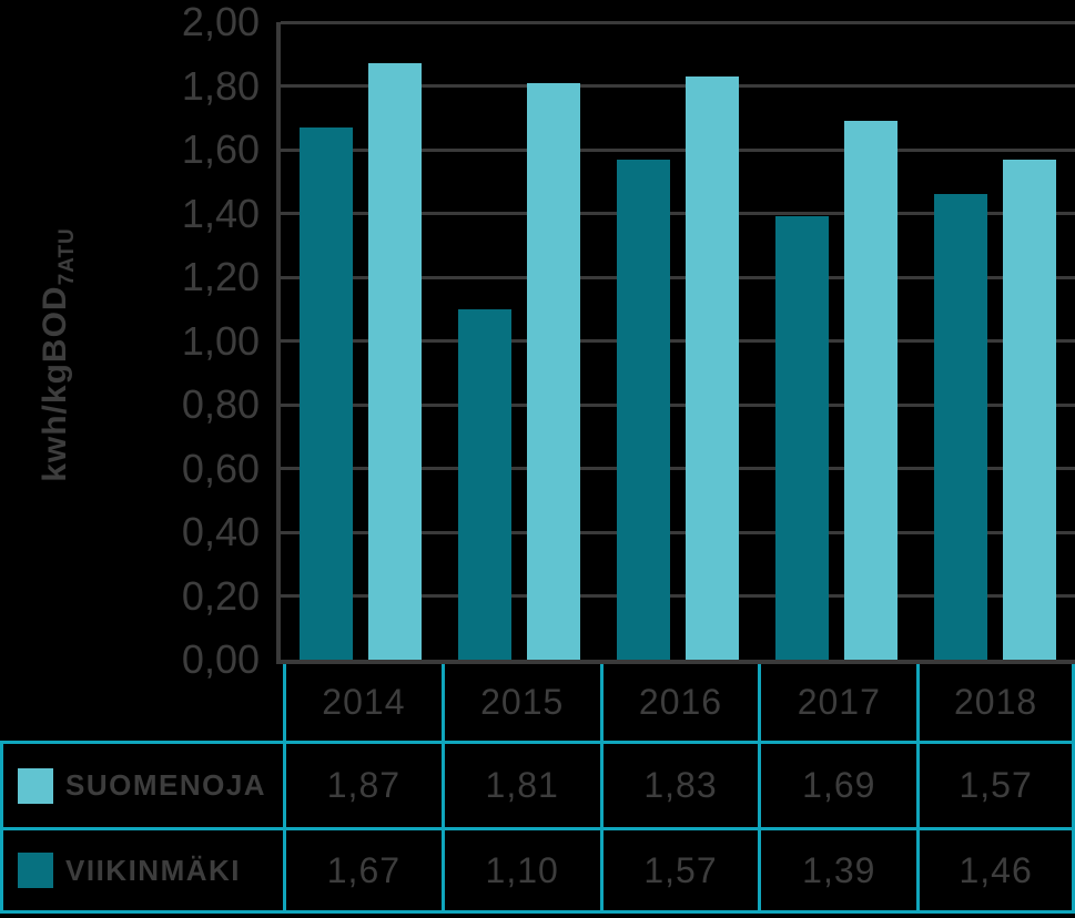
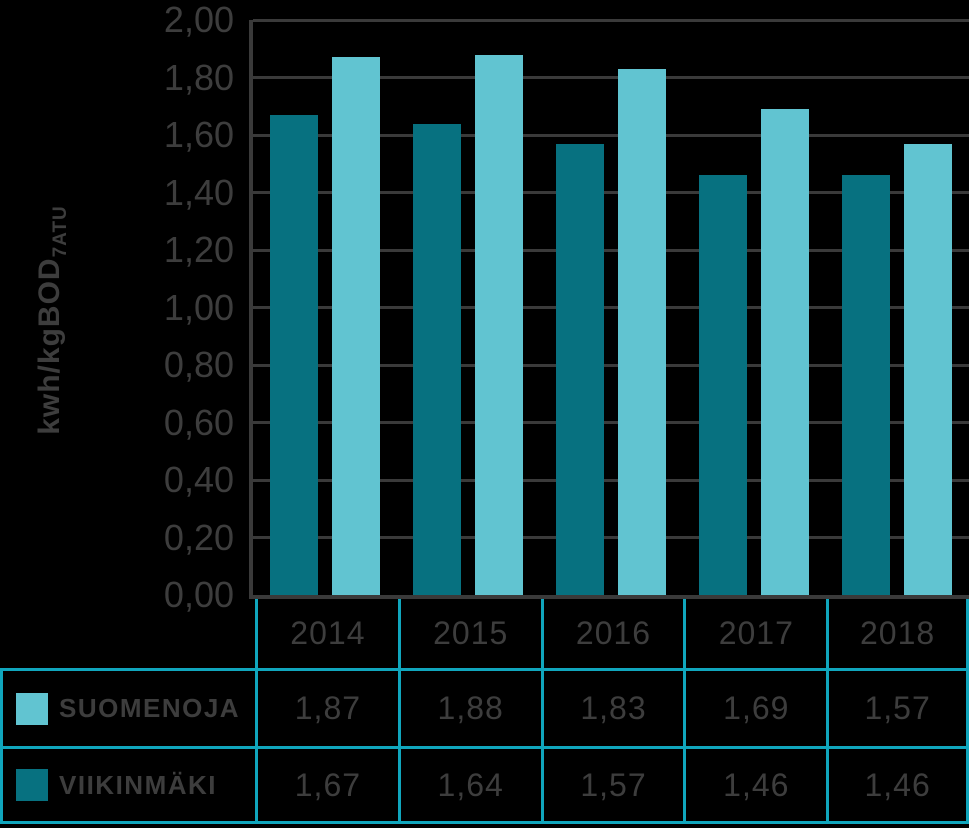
SUOMENOJA/2015: 1,81 -> 1,88
VIIKINMÄKI/2015: 1,10 -> 1,64
VIIKINMÄKI/2017: 1,39 -> 1,46
